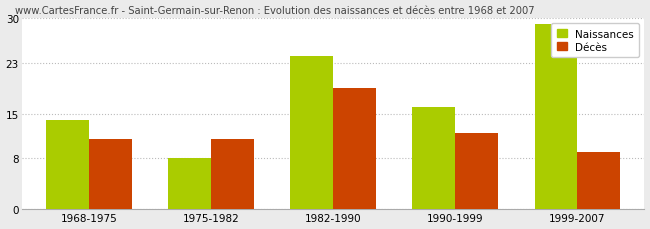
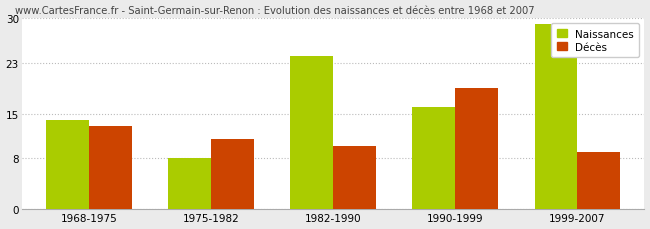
Décès/1968-1975: 11 -> 13
Décès/1982-1990: 19 -> 10
Décès/1990-1999: 12 -> 19
